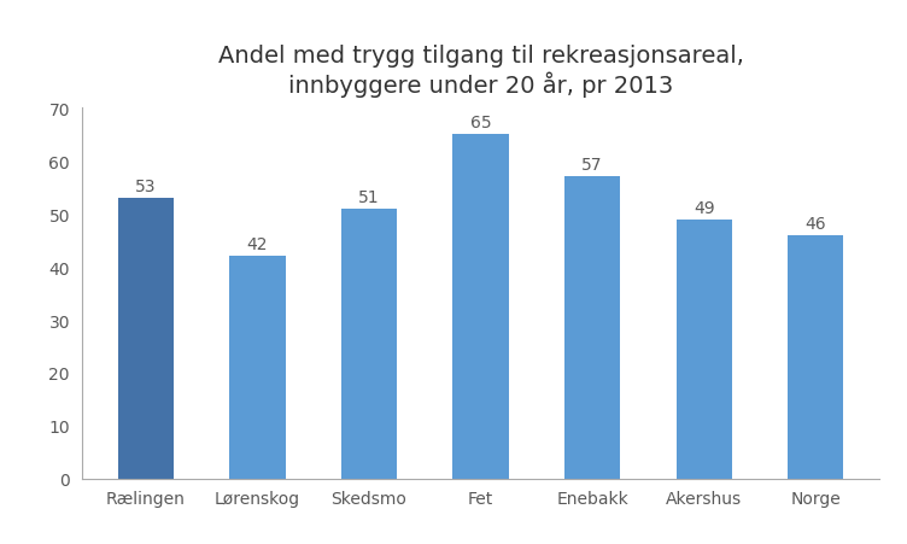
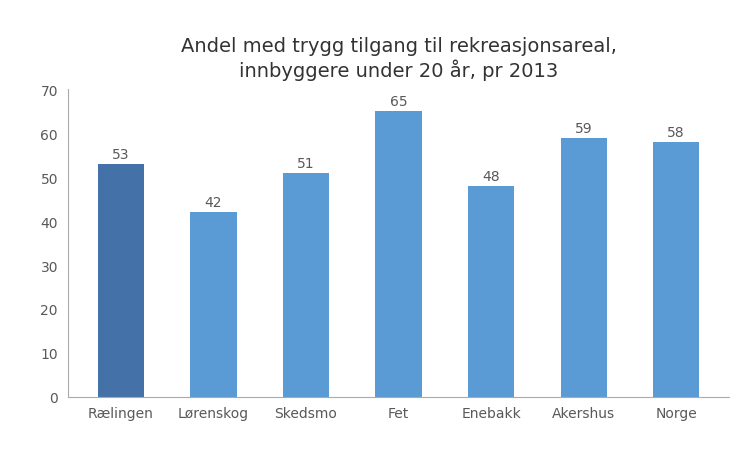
Enebakk: 57 -> 48
Akershus: 49 -> 59
Norge: 46 -> 58
